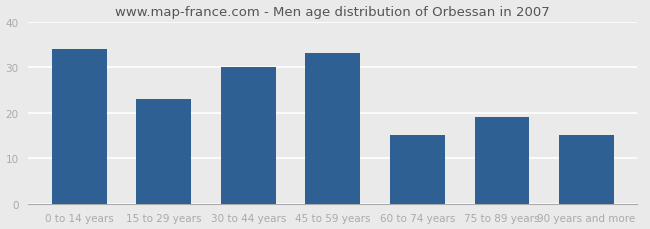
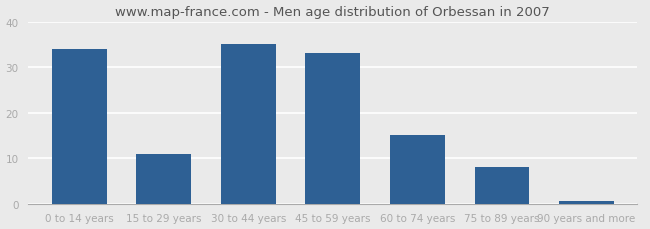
15 to 29 years: 23.0 -> 11.0
30 to 44 years: 30.0 -> 35.0
75 to 89 years: 19.0 -> 8.0
90 years and more: 15.0 -> 0.5
